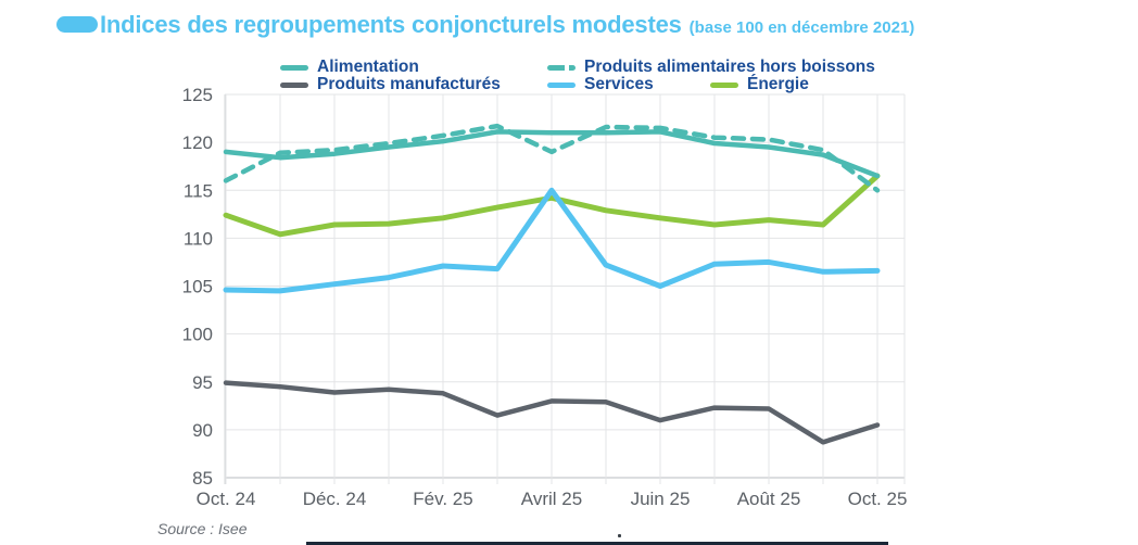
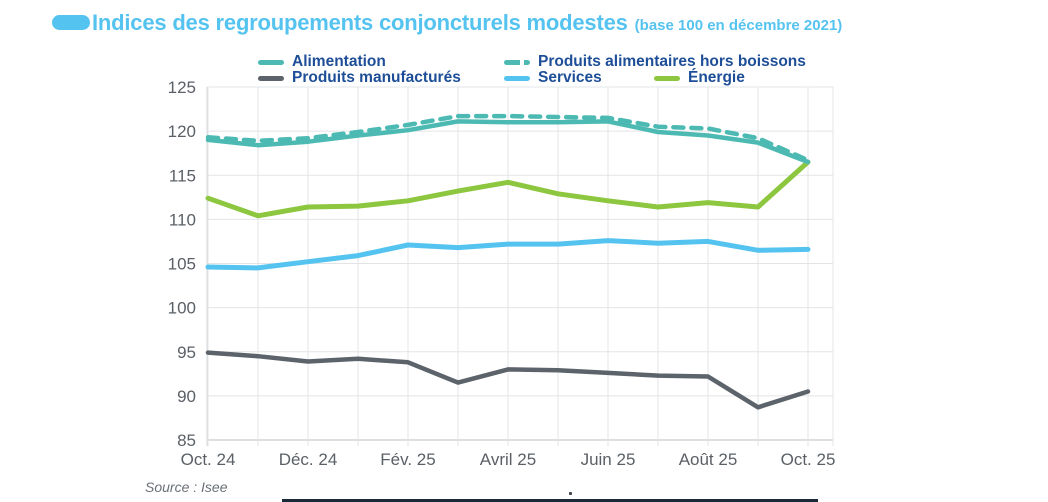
Produits alimentaires hors boissons/Oct. 24: 116 -> 119
Services/Avril 25: 115 -> 107
Produits alimentaires hors boissons/Avril 25: 119 -> 122
Produits manufacturés/Juin 25: 91 -> 93
Services/Juin 25: 105 -> 108
Produits alimentaires hors boissons/Oct. 25: 115 -> 117
